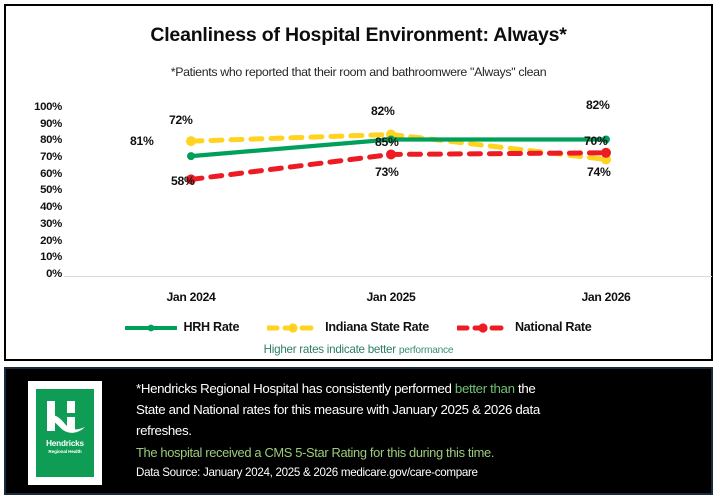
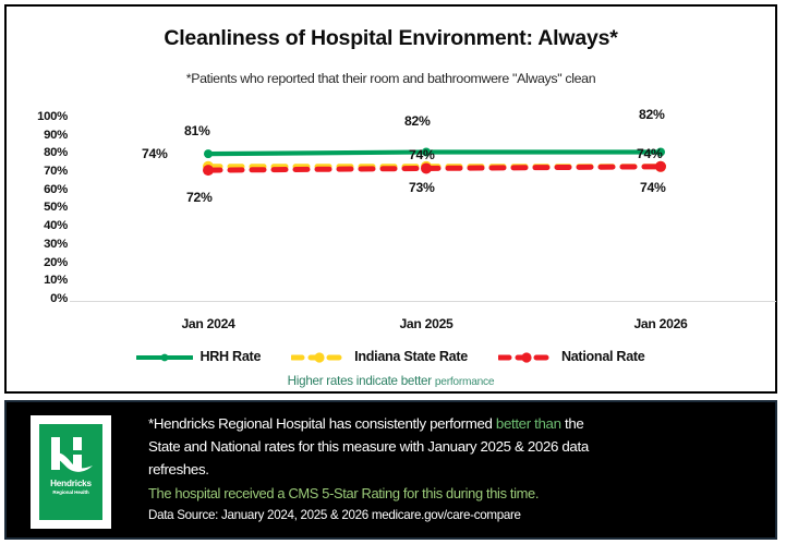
HRH Rate/Jan 2024: 72% -> 81%
Indiana State Rate/Jan 2024: 81% -> 74%
National Rate/Jan 2024: 58% -> 72%
Indiana State Rate/Jan 2025: 85% -> 74%
Indiana State Rate/Jan 2026: 70% -> 74%
